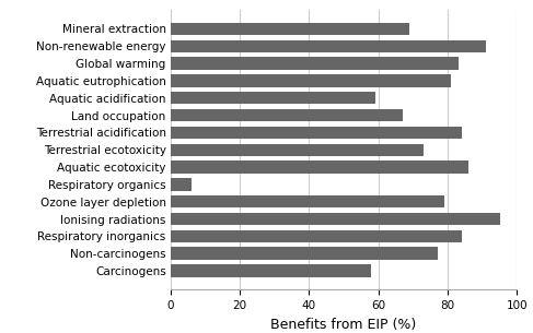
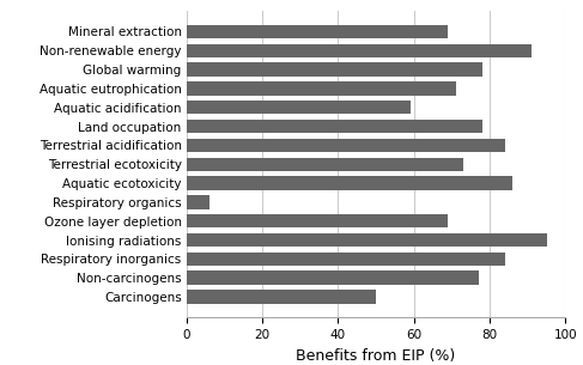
Global warming: 83 -> 78
Aquatic eutrophication: 81 -> 71
Land occupation: 67 -> 78
Ozone layer depletion: 79 -> 69
Carcinogens: 58 -> 50
